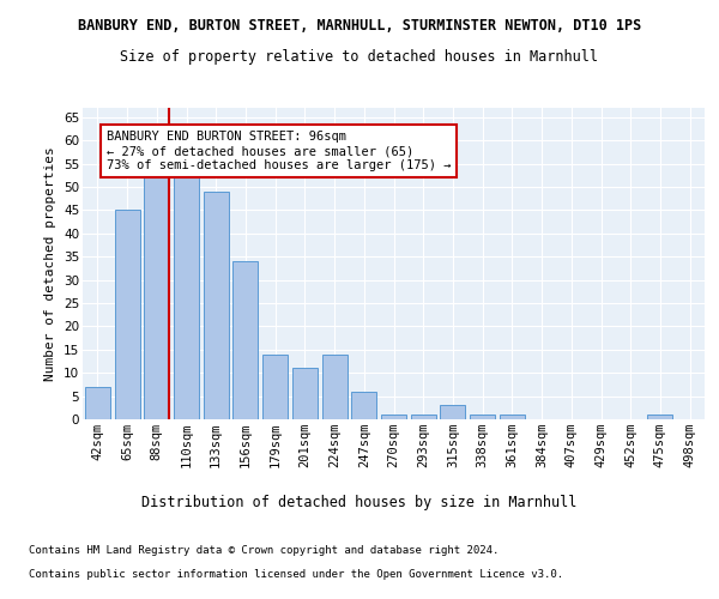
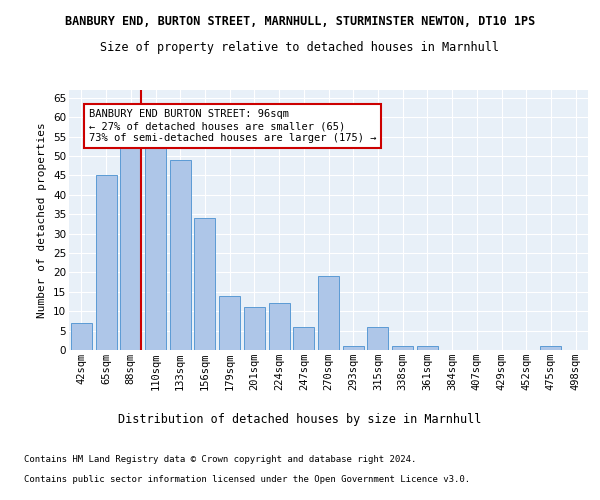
224sqm: 14 -> 12
270sqm: 1 -> 19
315sqm: 3 -> 6
